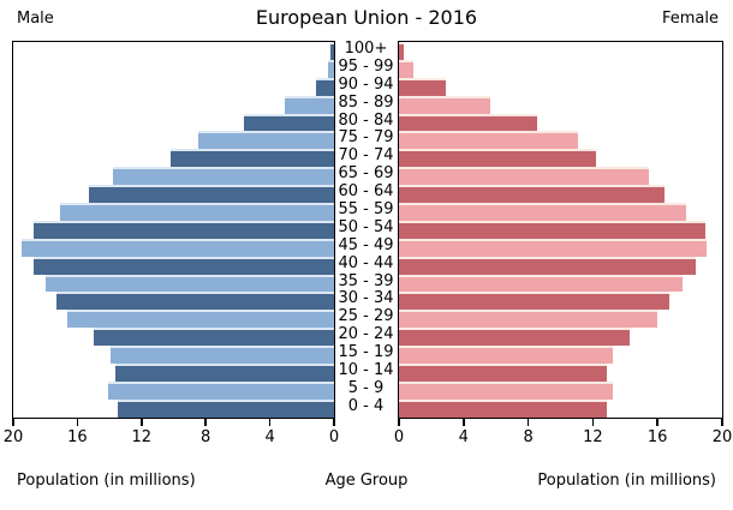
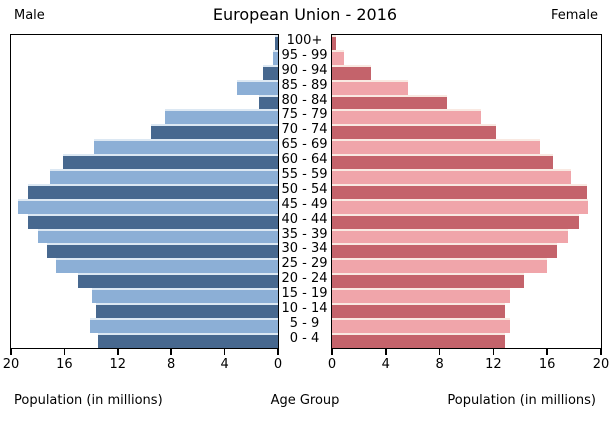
Male/80 - 84: 5.6 -> 1.4
Male/70 - 74: 10.2 -> 9.5
Male/60 - 64: 15.3 -> 16.1
